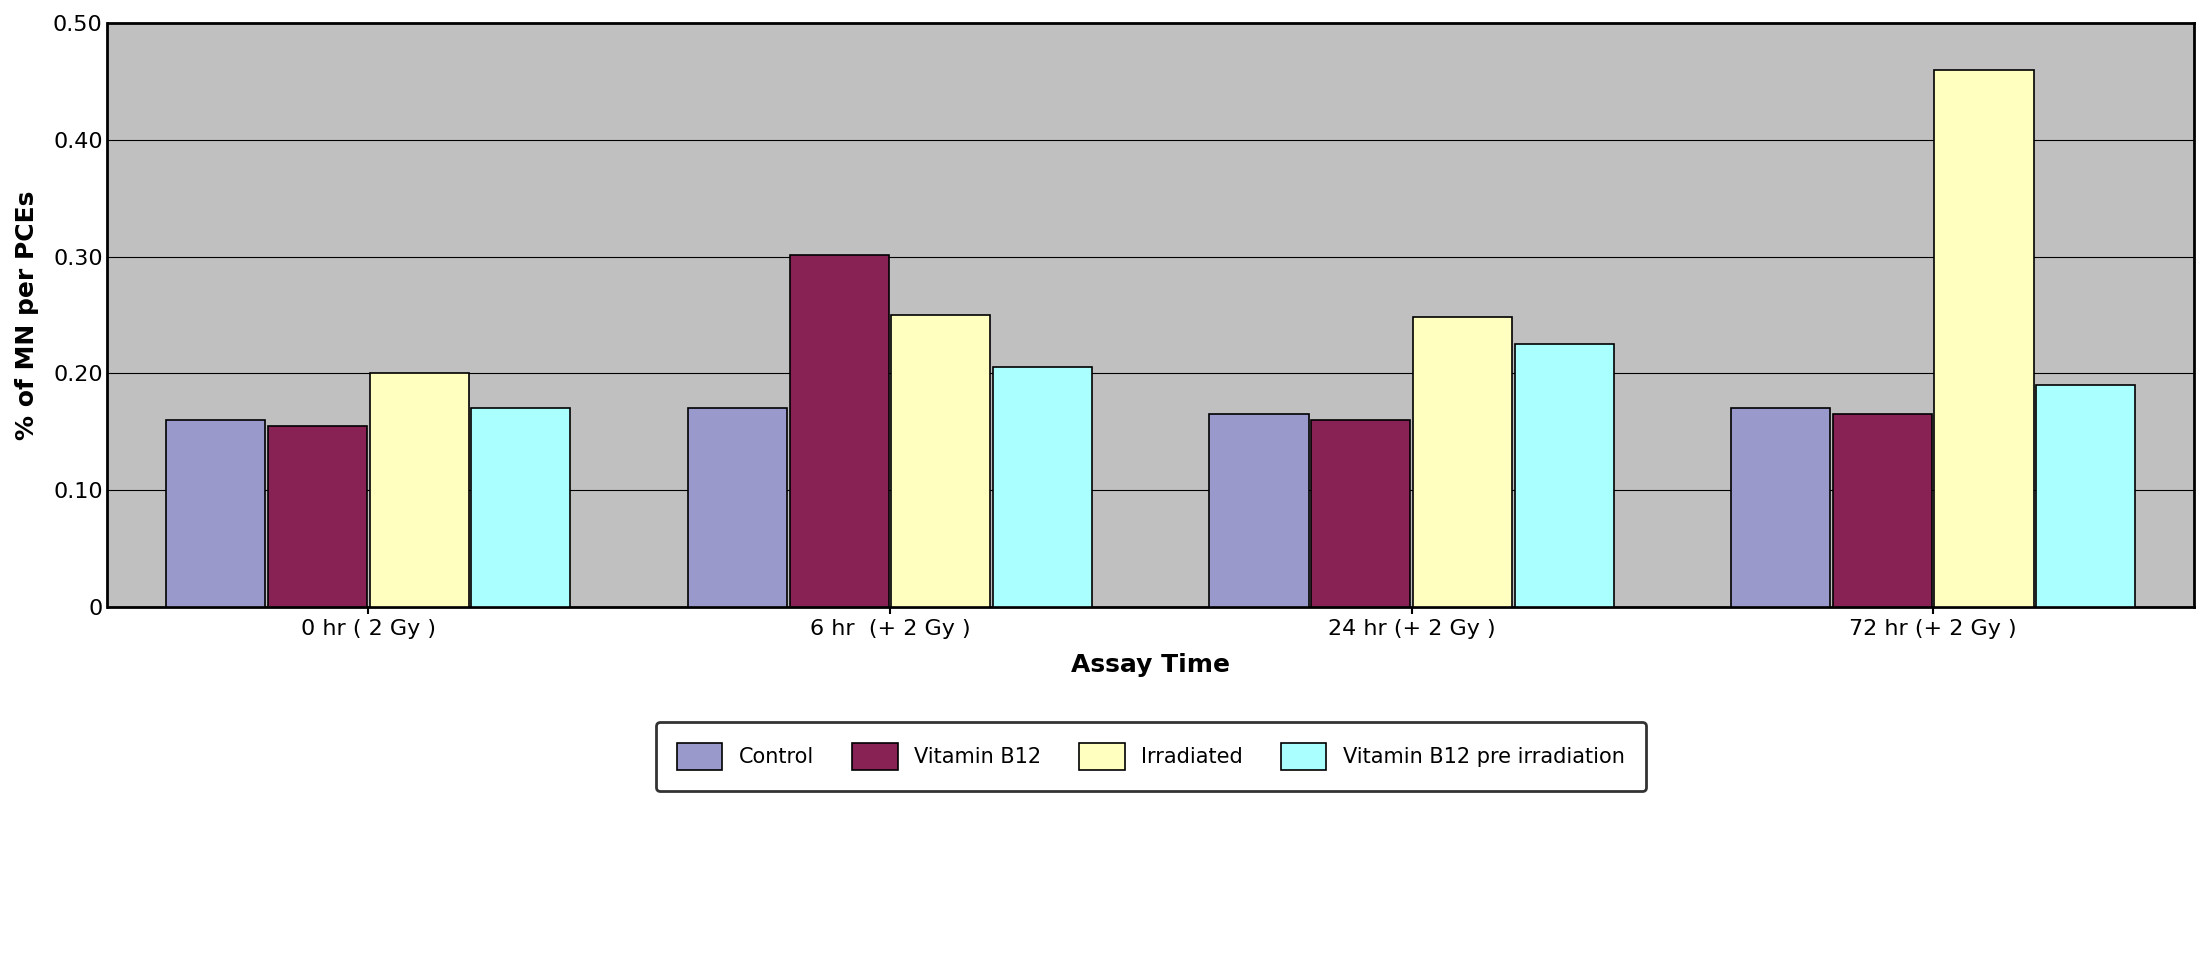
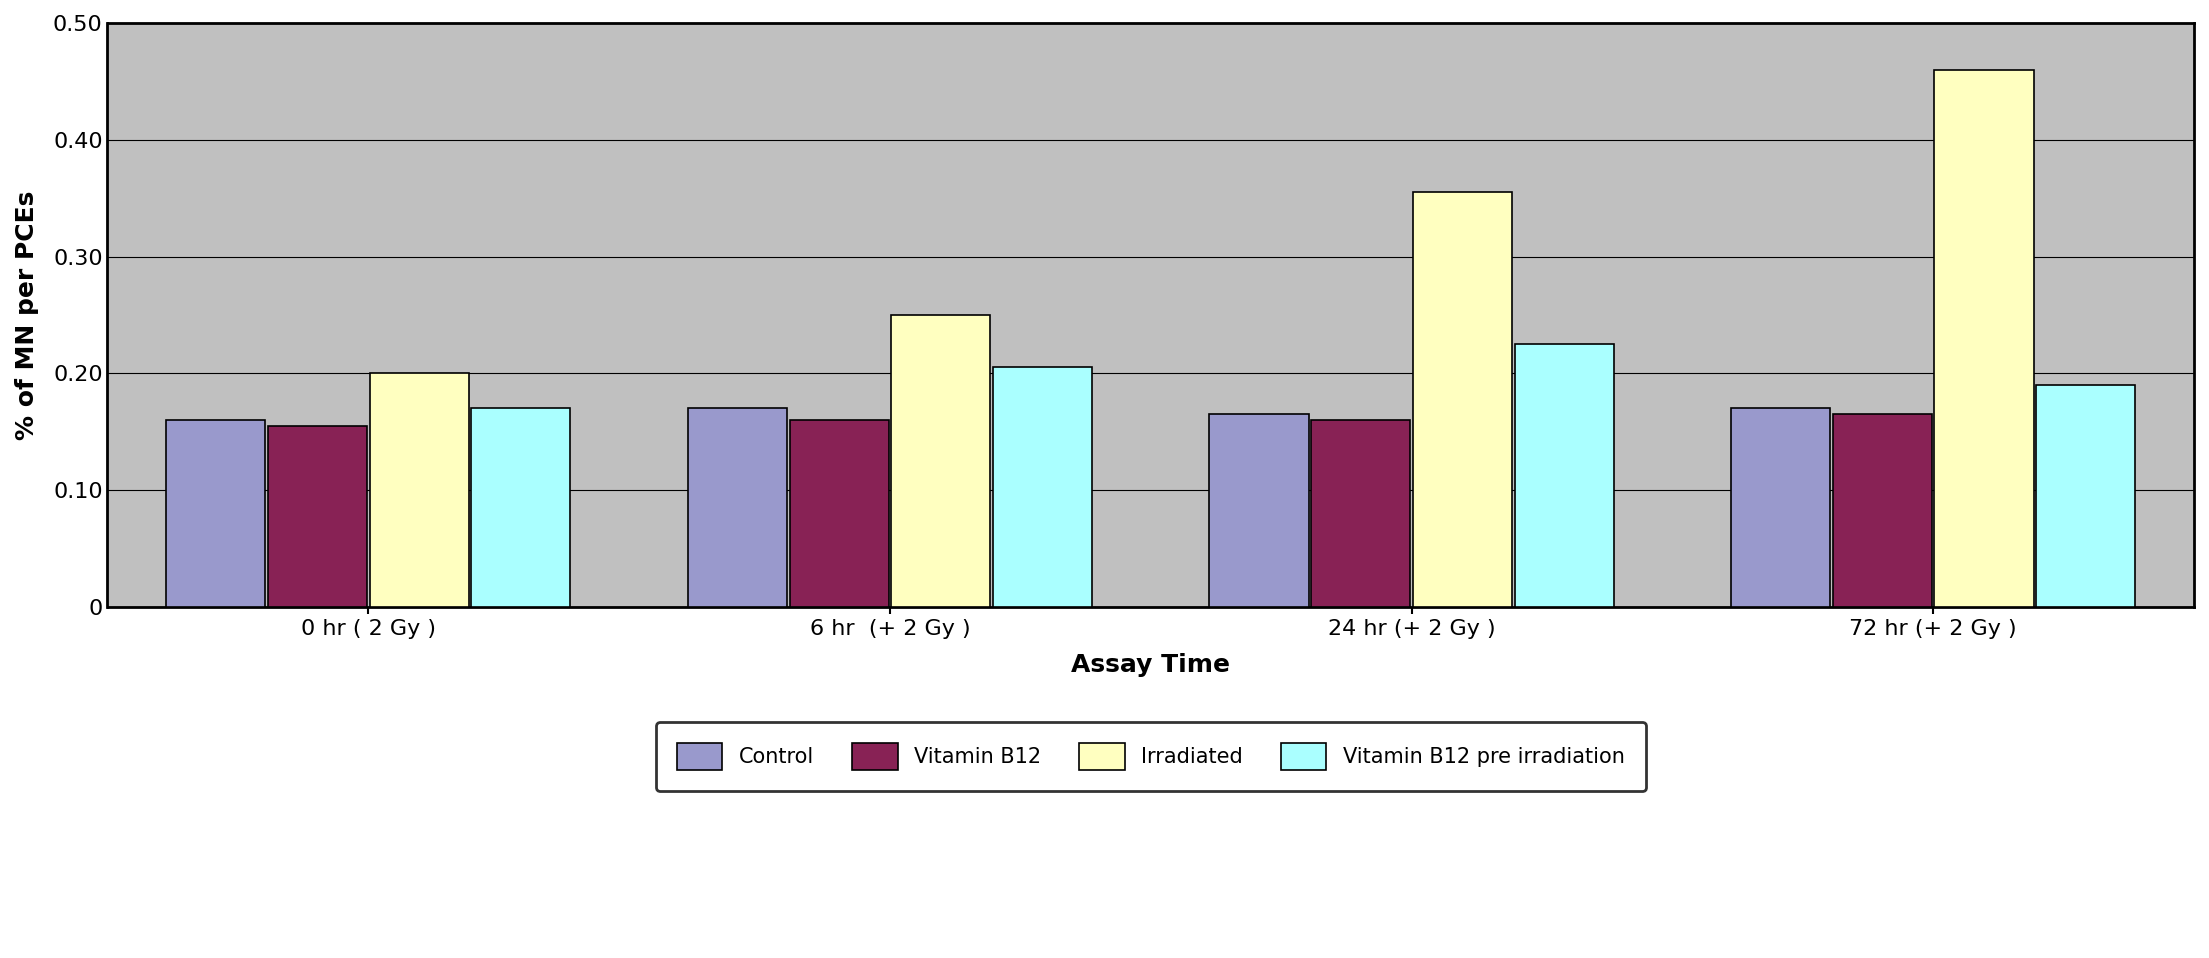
Vitamin B12/6 hr (+ 2 Gy ): 0.301 -> 0.160
Irradiated/24 hr (+ 2 Gy ): 0.248 -> 0.355
